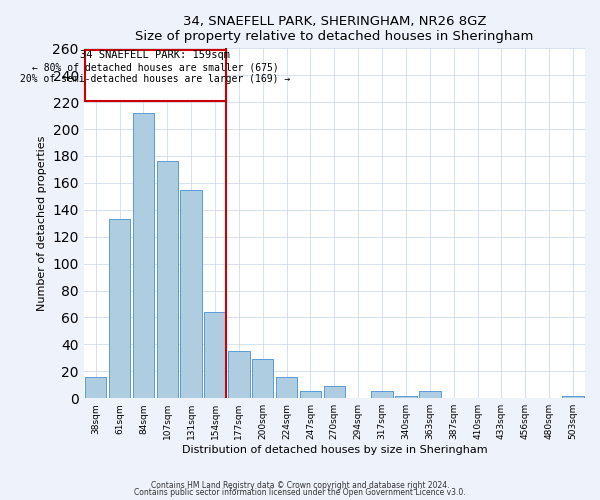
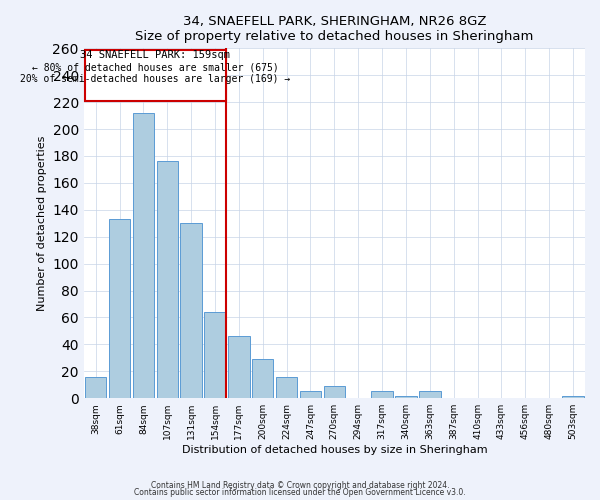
131sqm: 155 -> 130
177sqm: 35 -> 46
